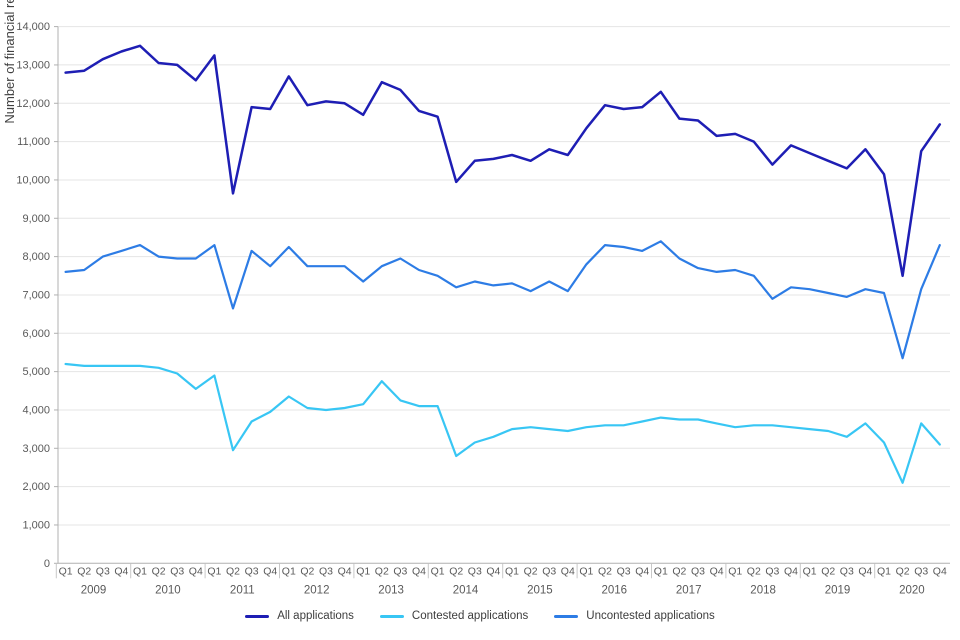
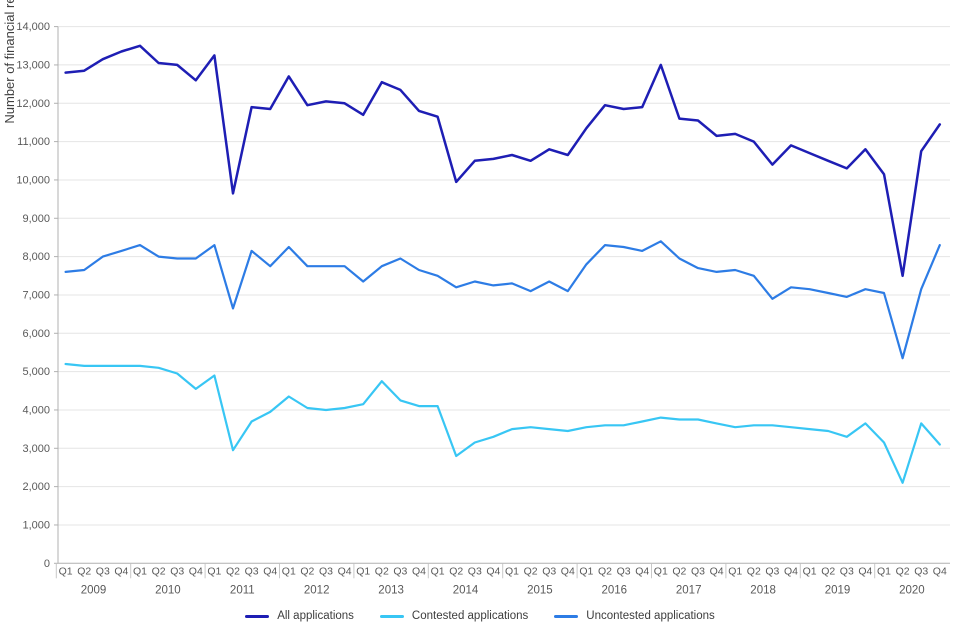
All applications/2017 Q1: 12300 -> 13000
